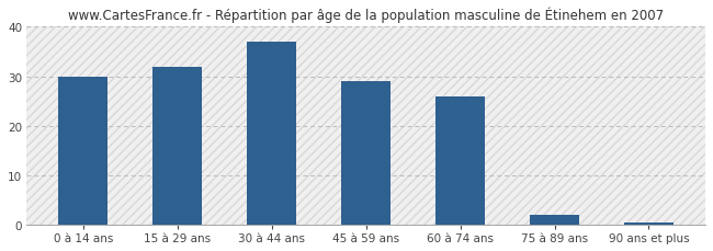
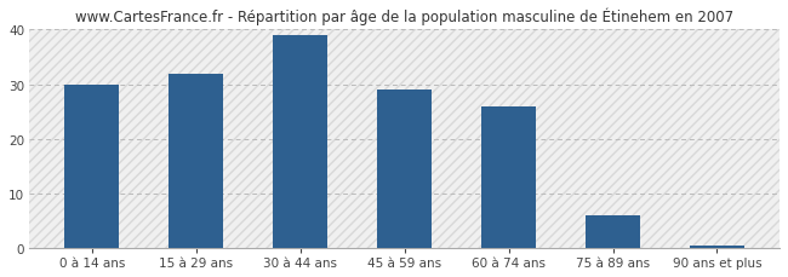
30 à 44 ans: 37.0 -> 39.0
75 à 89 ans: 2.0 -> 6.0
